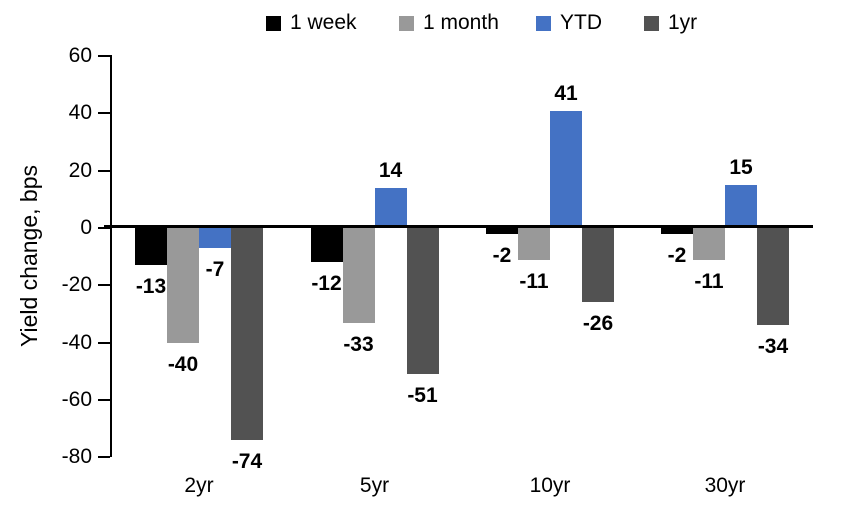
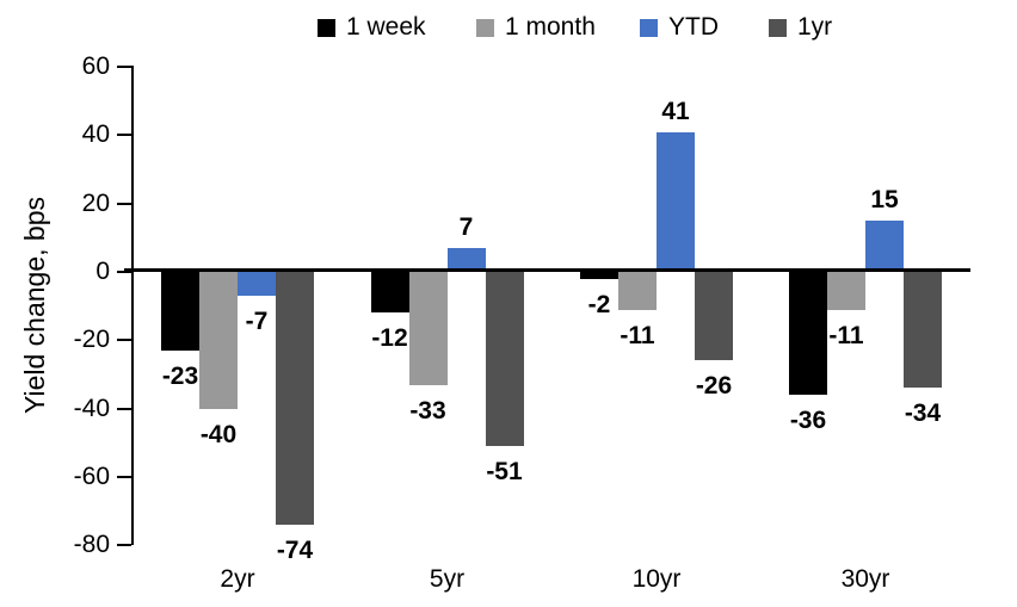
1 week/2yr: -13 -> -23
YTD/5yr: 14 -> 7
1 week/30yr: -2 -> -36
